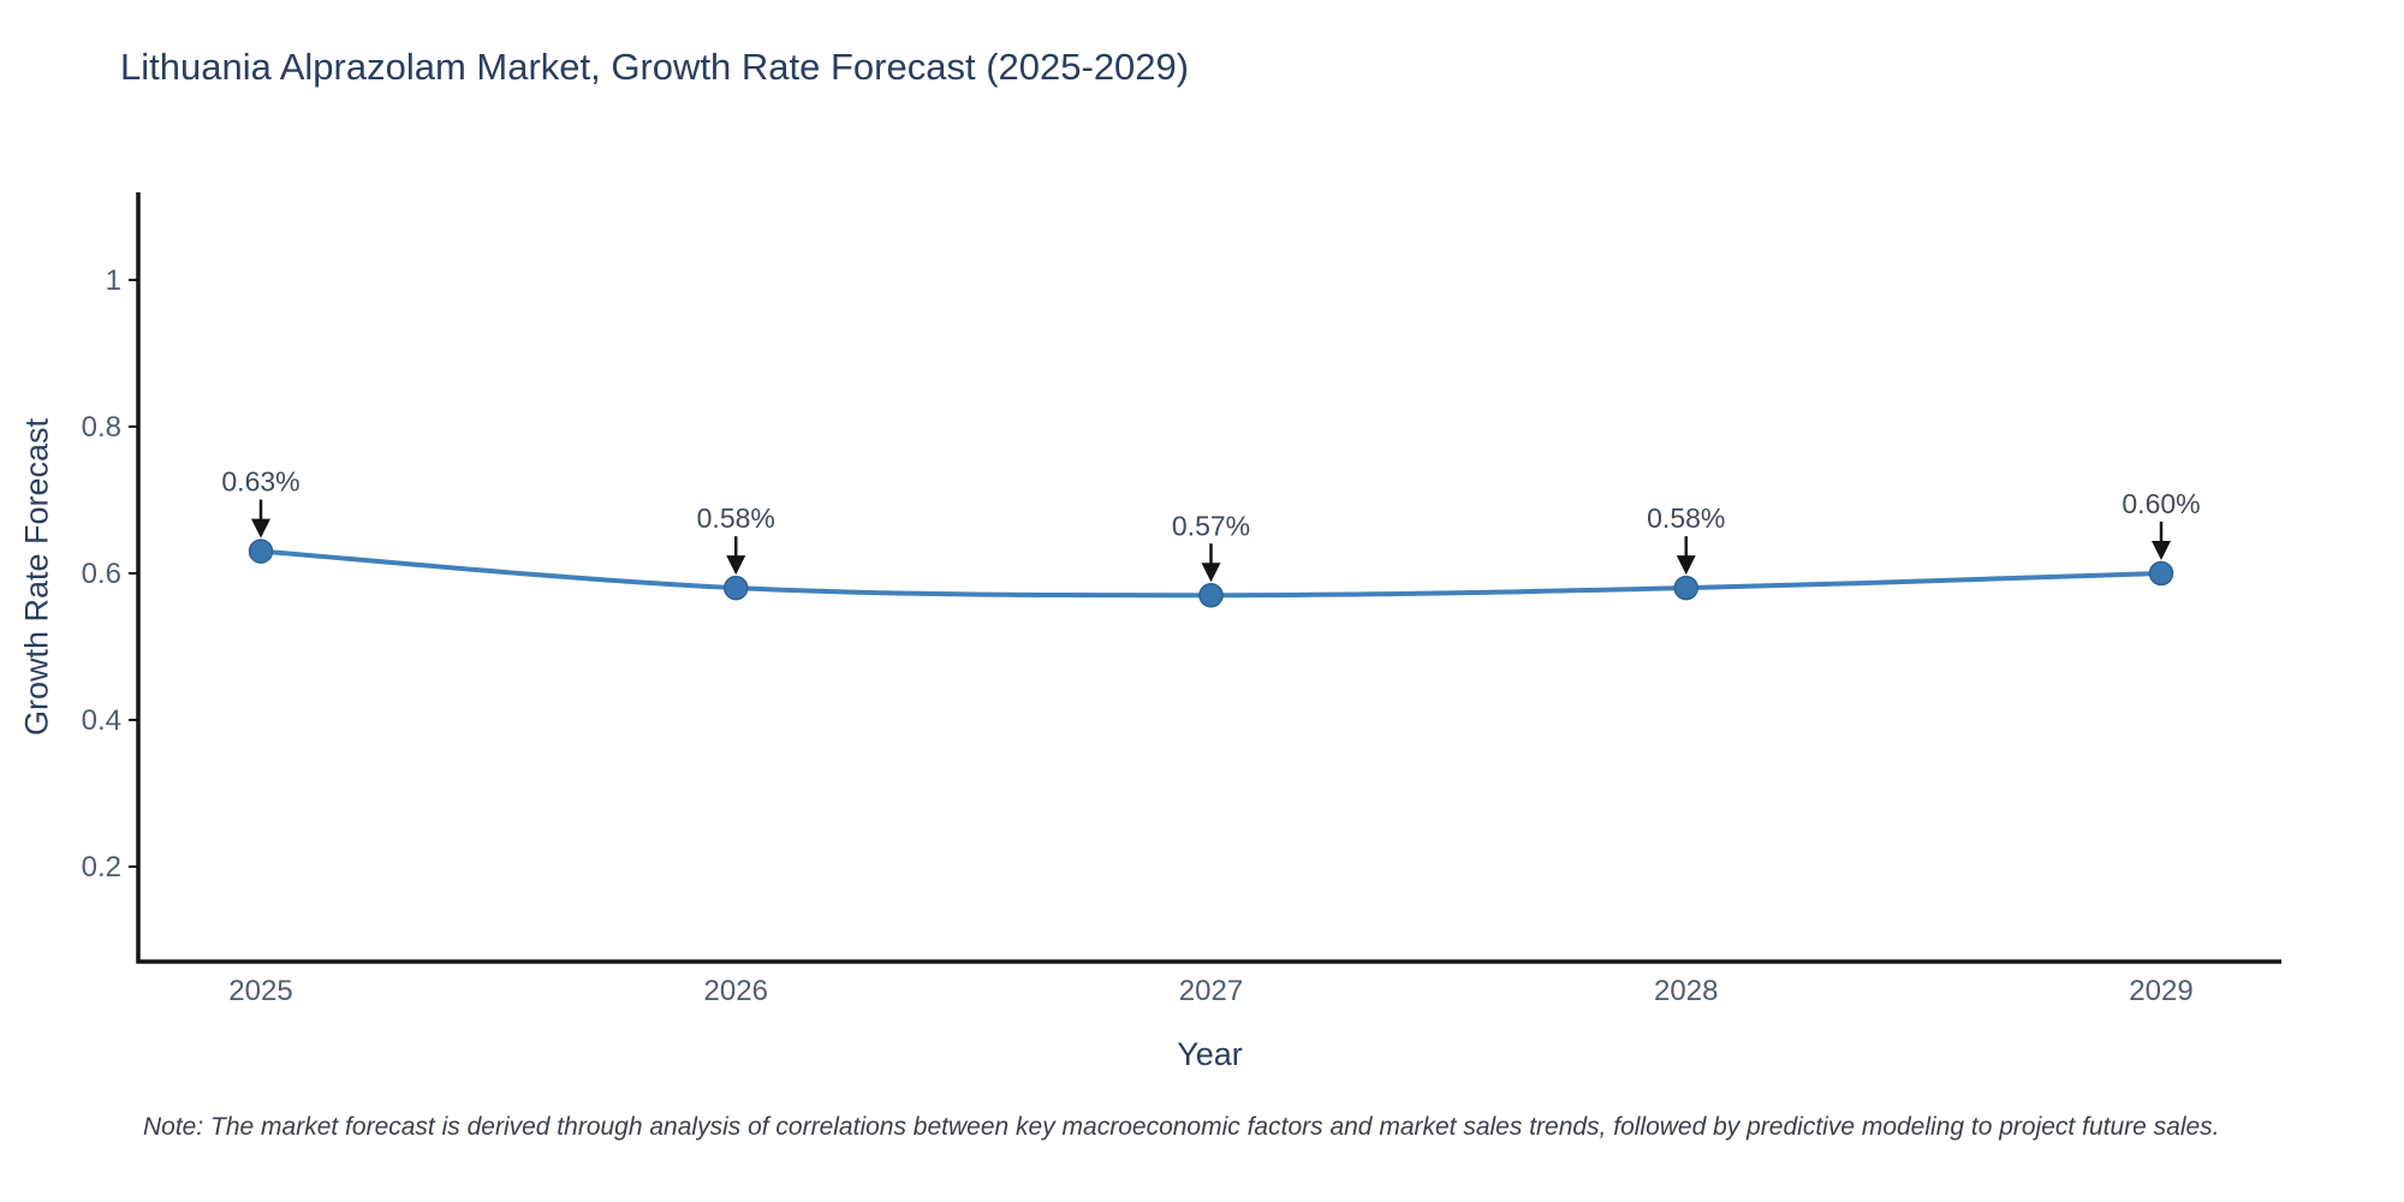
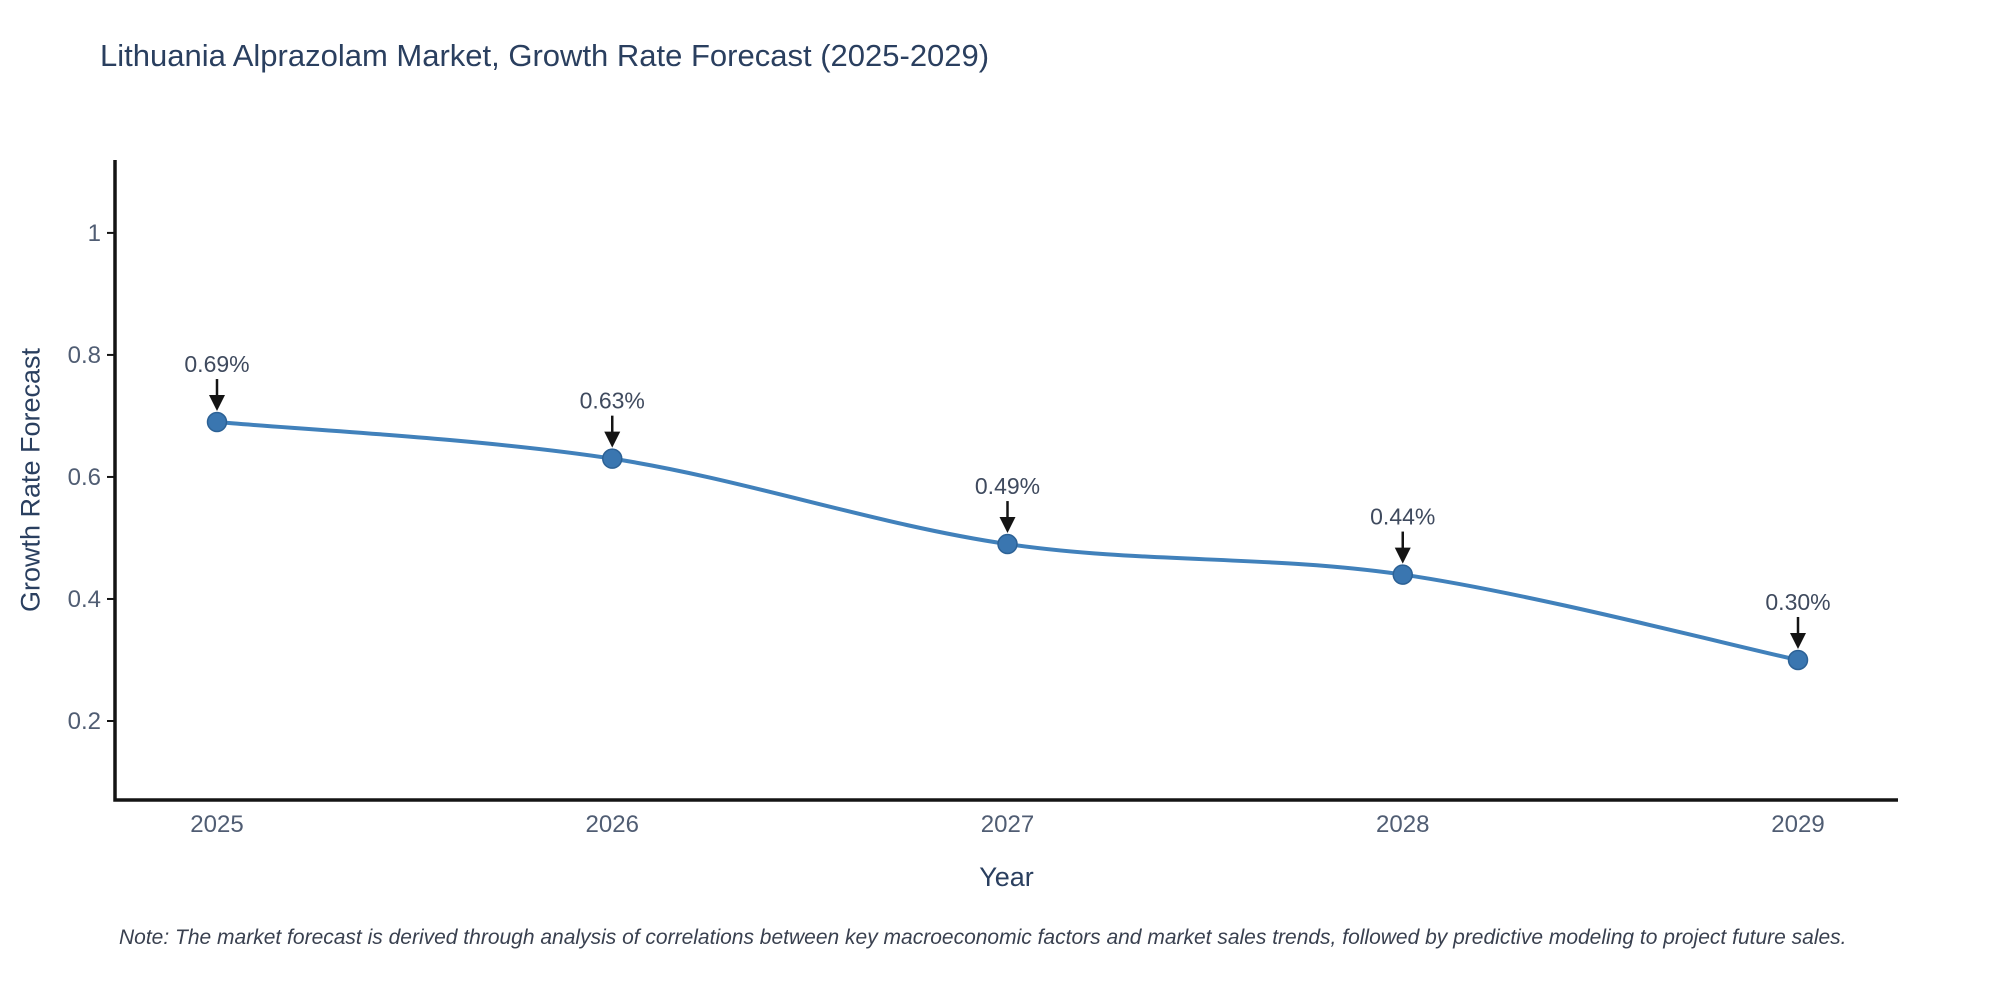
2025: 0.63% -> 0.69%
2026: 0.58% -> 0.63%
2027: 0.57% -> 0.49%
2028: 0.58% -> 0.44%
2029: 0.60% -> 0.30%
